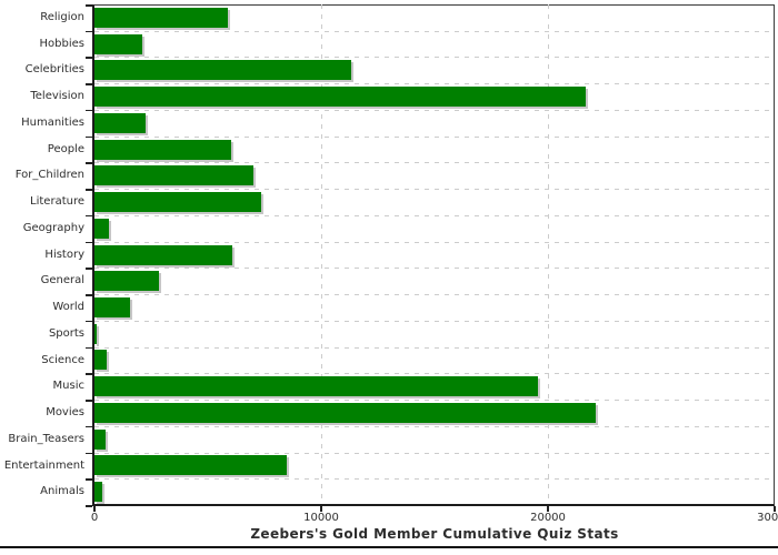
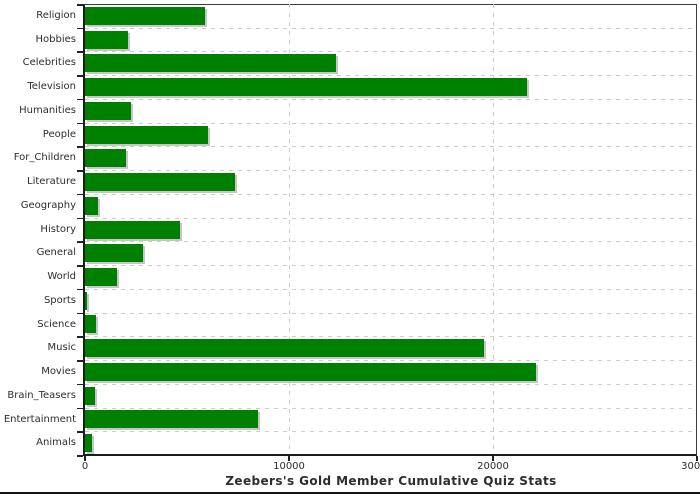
Celebrities: 11300 -> 12300
For_Children: 7000 -> 2000
History: 6100 -> 4600
